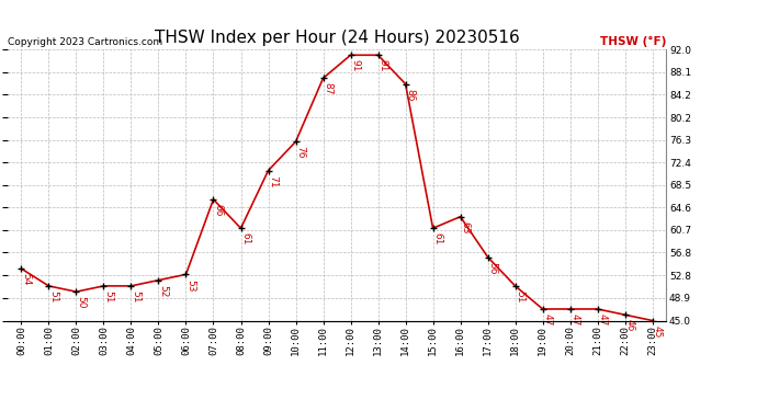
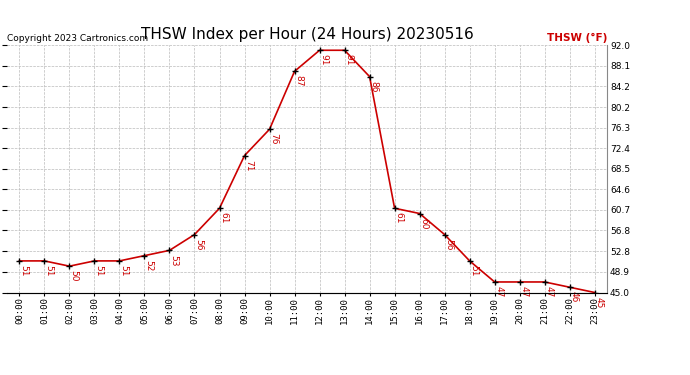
00:00: 54 -> 51
07:00: 66 -> 56
16:00: 63 -> 60
